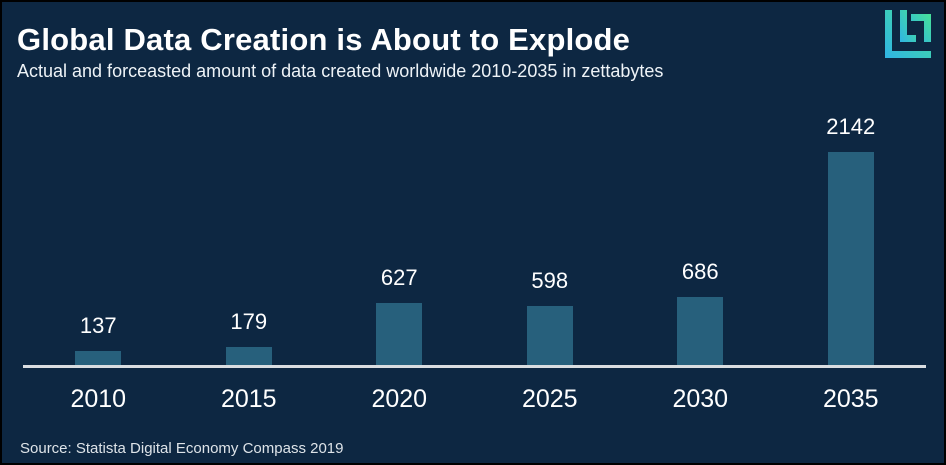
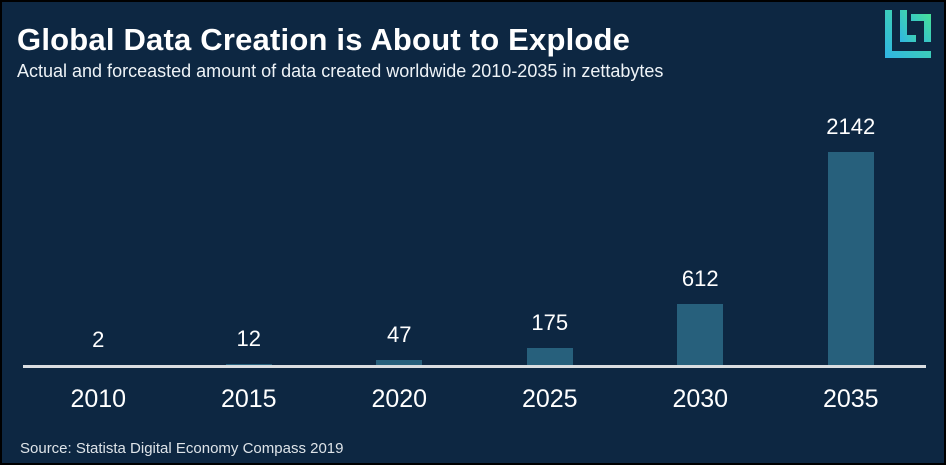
2010: 137 -> 2
2015: 179 -> 12
2020: 627 -> 47
2025: 598 -> 175
2030: 686 -> 612
